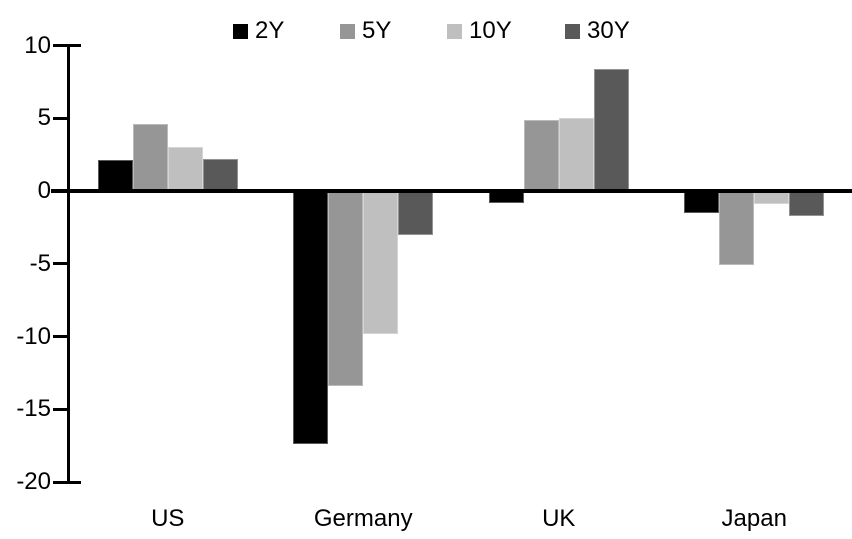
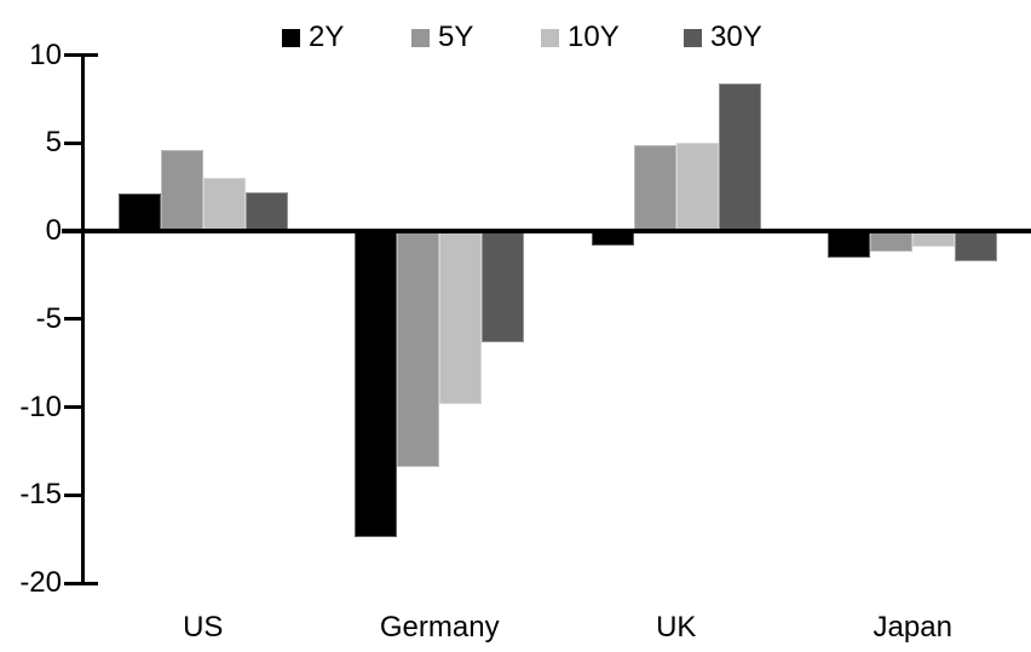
30Y/Germany: -3.0 -> -6.3
5Y/Japan: -5.1 -> -1.2
